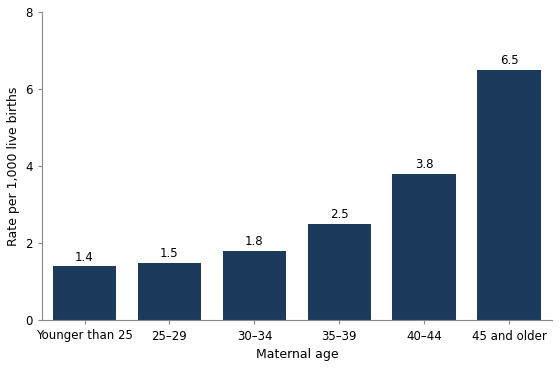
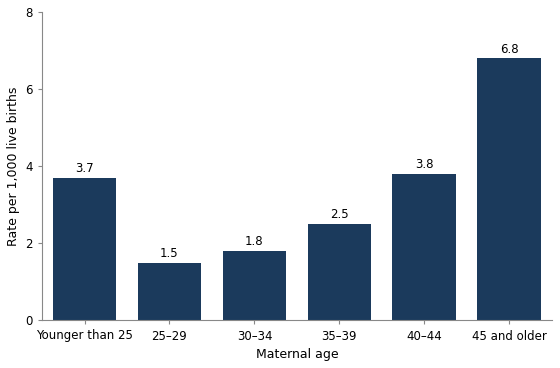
Younger than 25: 1.4 -> 3.7
45 and older: 6.5 -> 6.8
